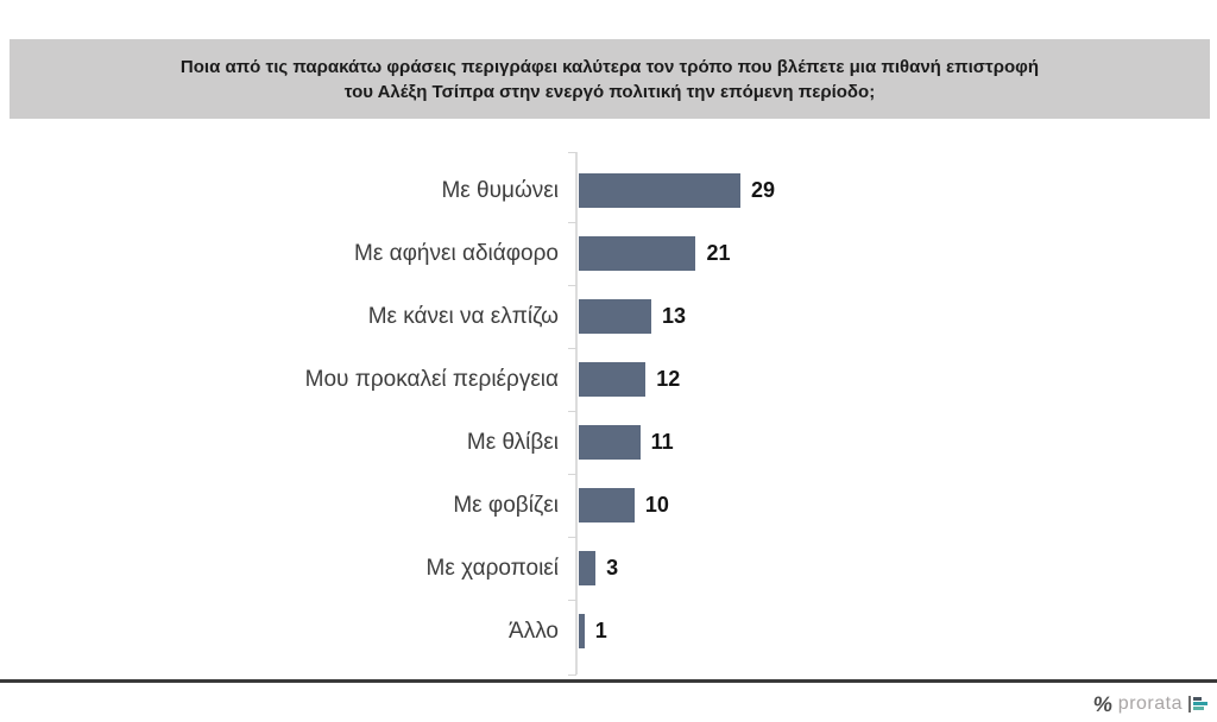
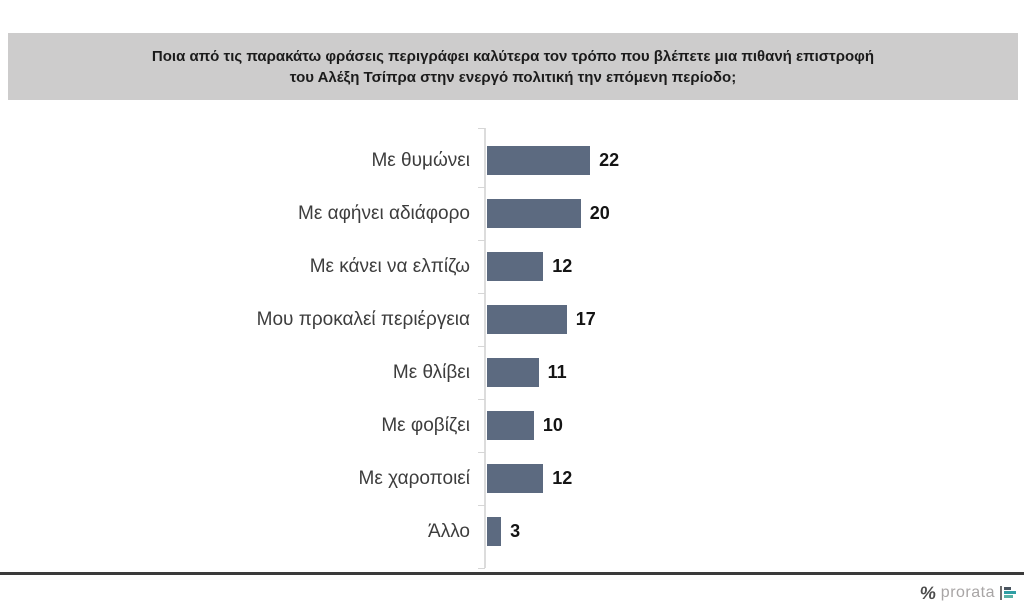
Με θυμώνει: 29 -> 22
Με αφήνει αδιάφορο: 21 -> 20
Με κάνει να ελπίζω: 13 -> 12
Μου προκαλεί περιέργεια: 12 -> 17
Με χαροποιεί: 3 -> 12
Άλλο: 1 -> 3
